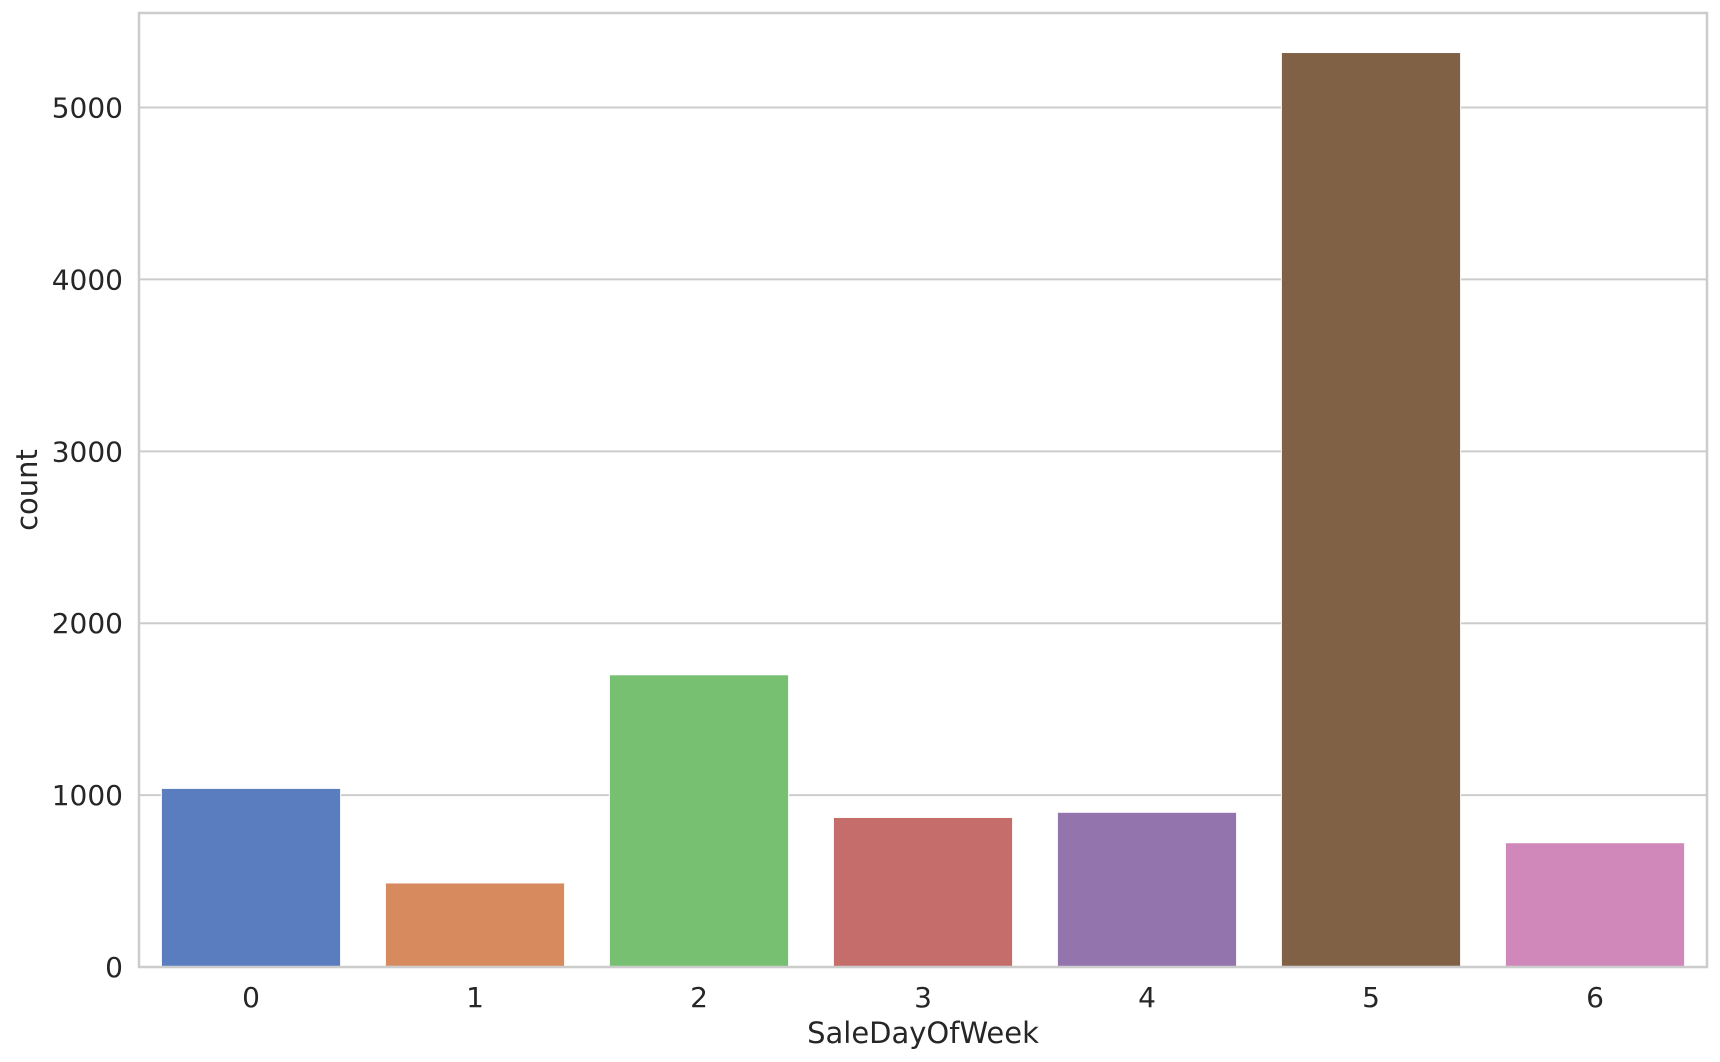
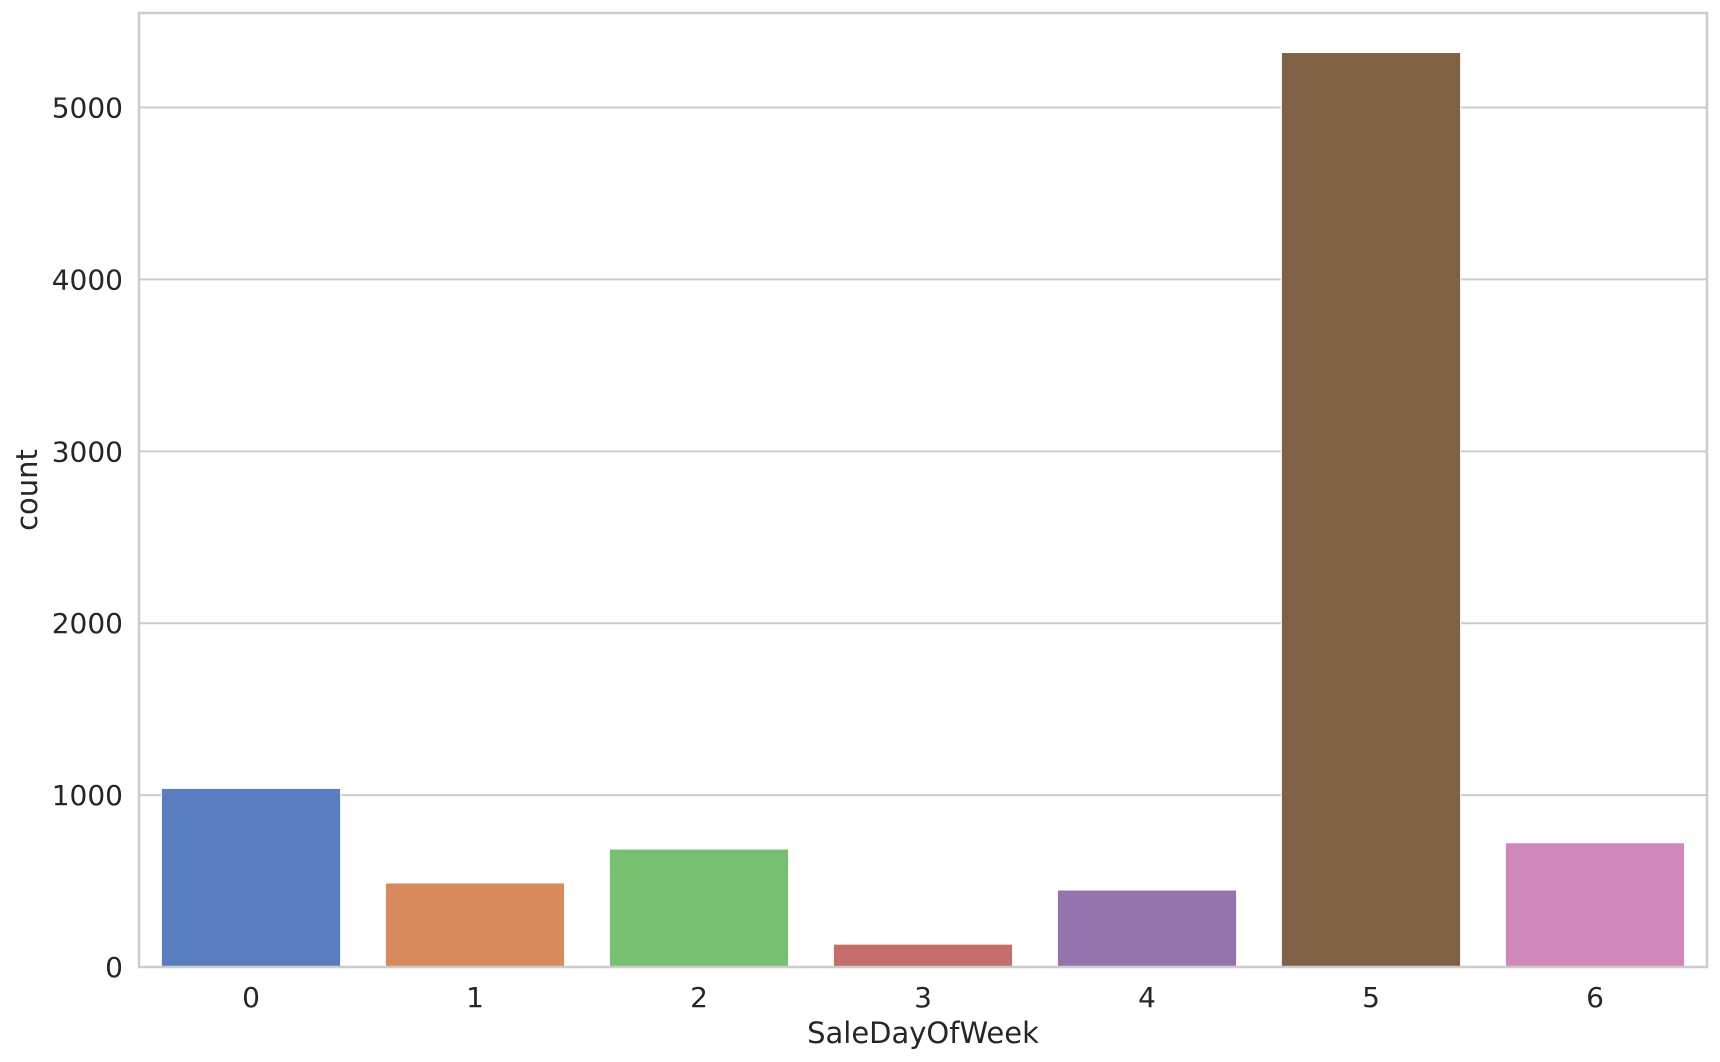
2: 1700 -> 690
3: 870 -> 130
4: 900 -> 450
